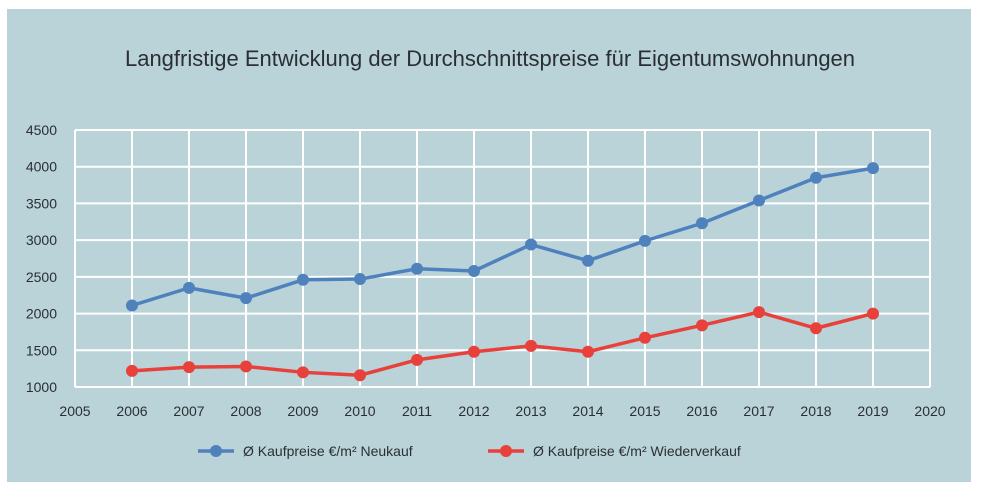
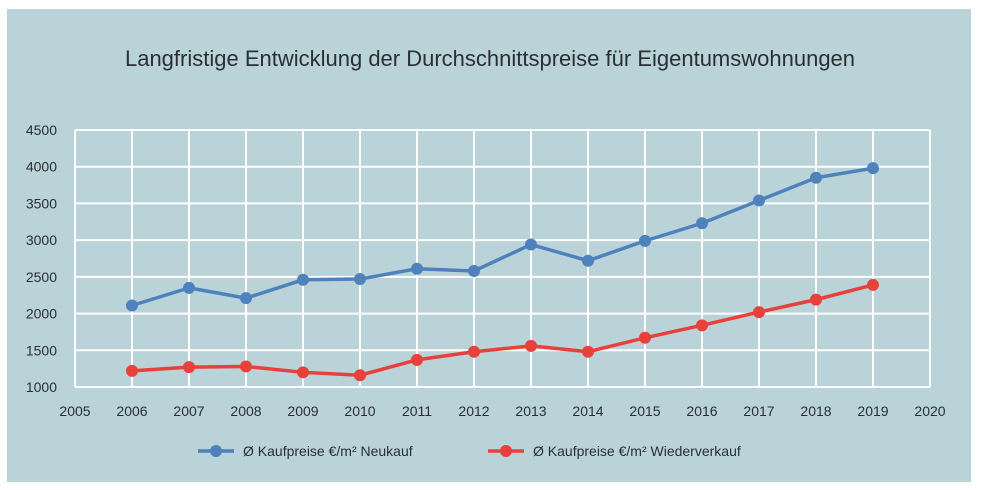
Ø Kaufpreise €/m² Wiederverkauf/2018: 1800 -> 2200
Ø Kaufpreise €/m² Wiederverkauf/2019: 2000 -> 2400
